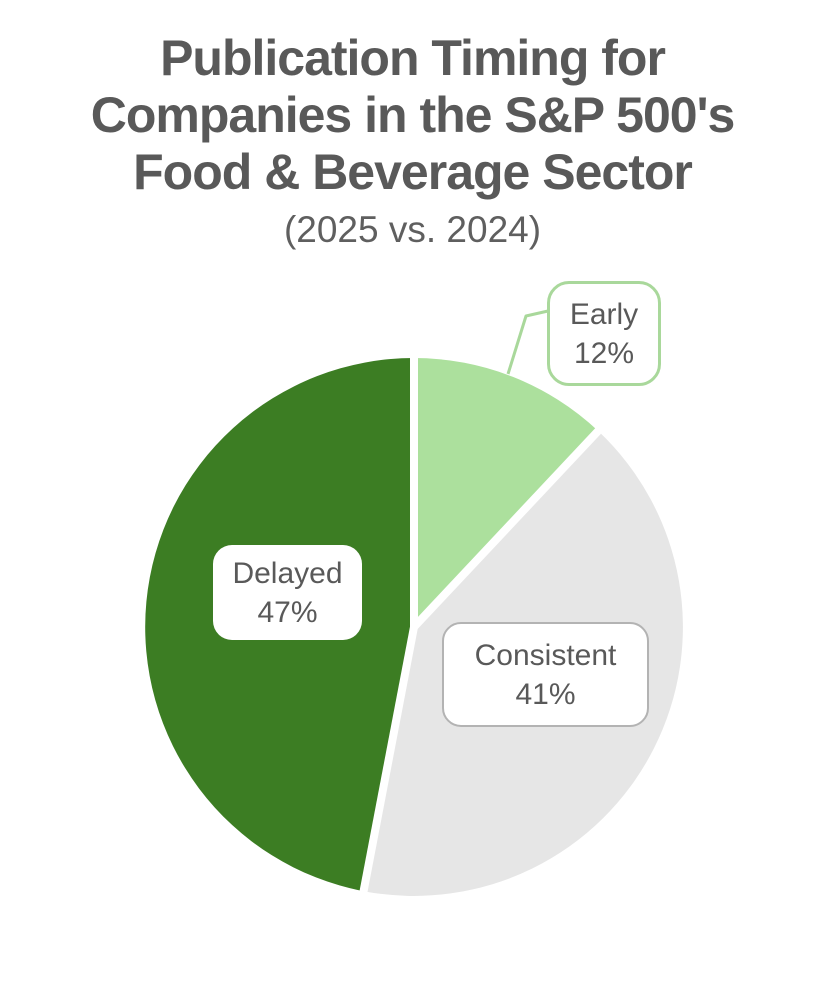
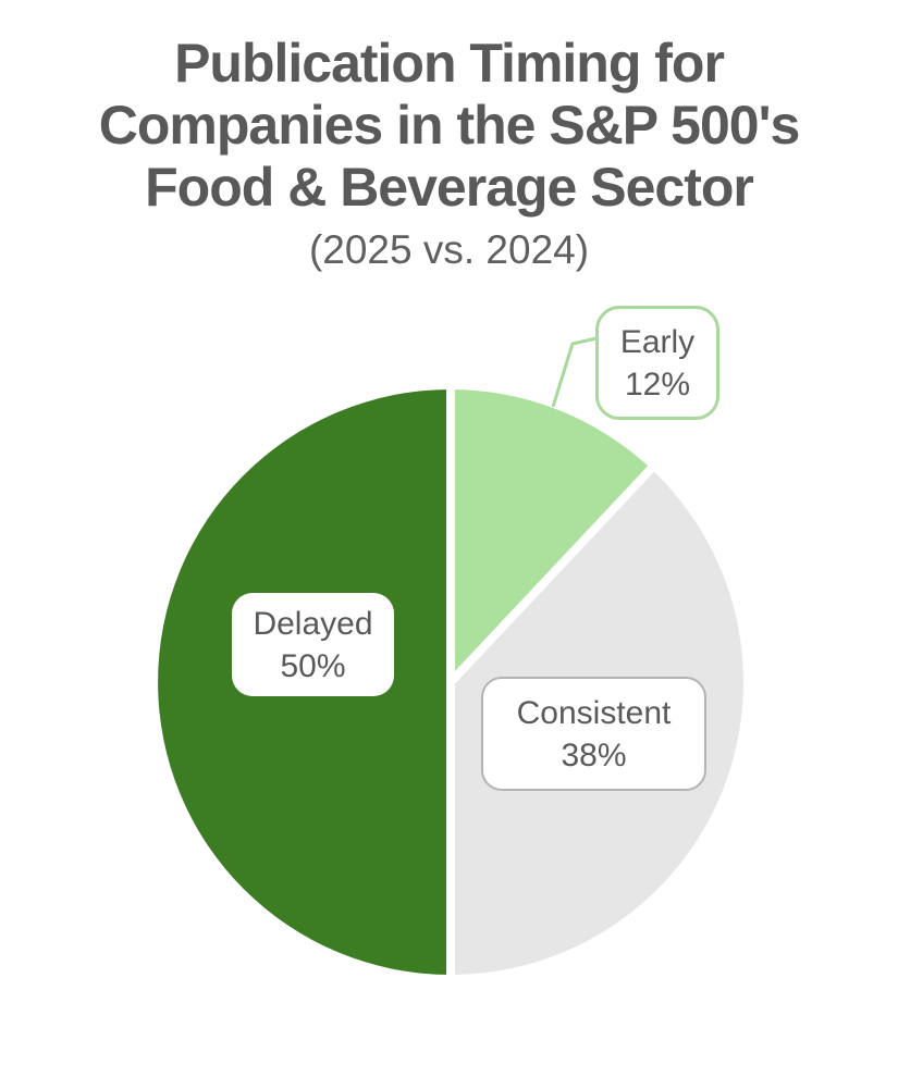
Consistent: 41% -> 38%
Delayed: 47% -> 50%
